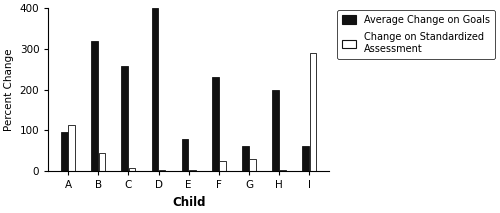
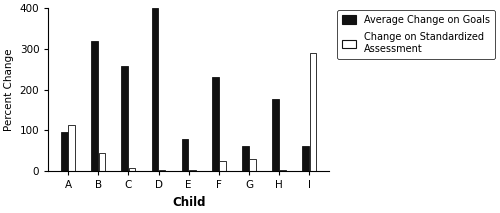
Average Change on Goals/H: 200 -> 178
